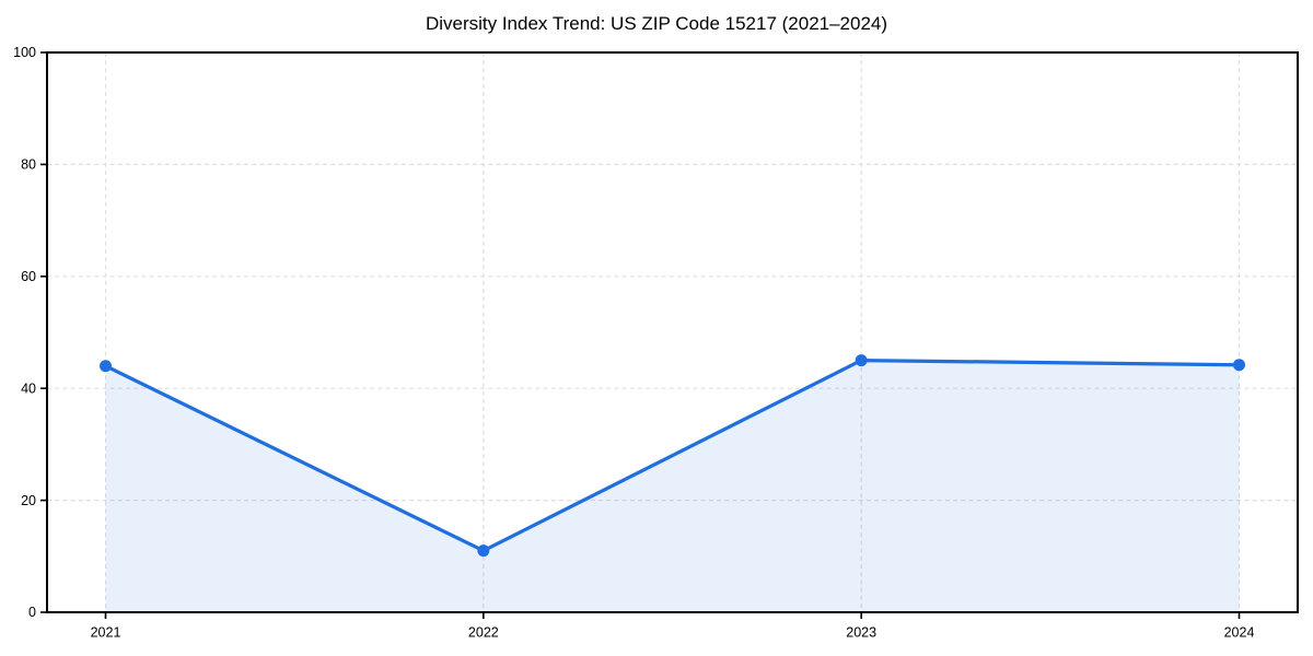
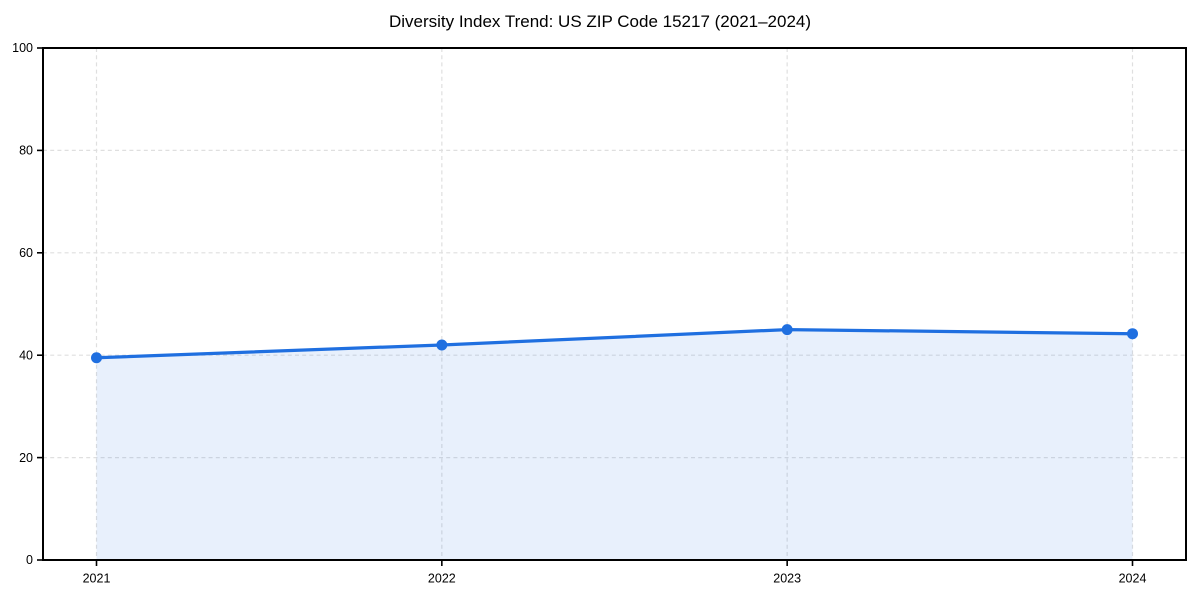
2021: 44 -> 40
2022: 11 -> 42
